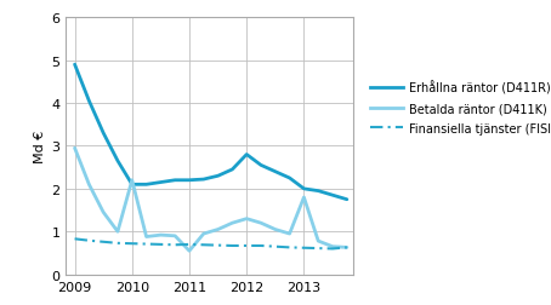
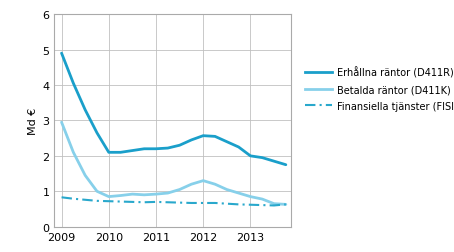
Betalda räntor (D411K)/2010: 2.20 -> 0.85
Betalda räntor (D411K)/2011: 0.55 -> 0.92
Erhållna räntor (D411R)/2012: 2.80 -> 2.57
Betalda räntor (D411K)/2013: 1.80 -> 0.85
